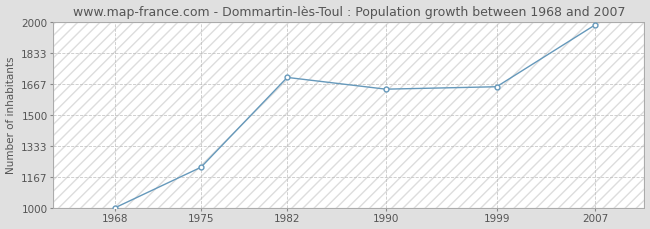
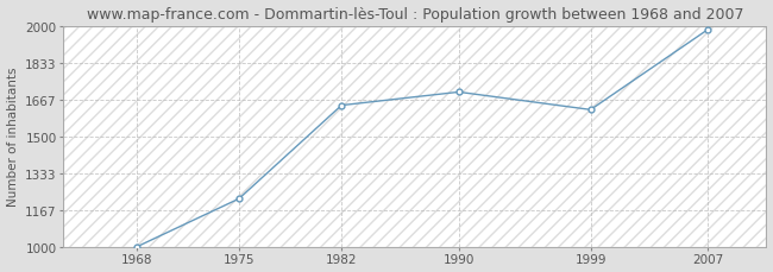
1982: 1700 -> 1640
1990: 1640 -> 1700
1999: 1650 -> 1620
